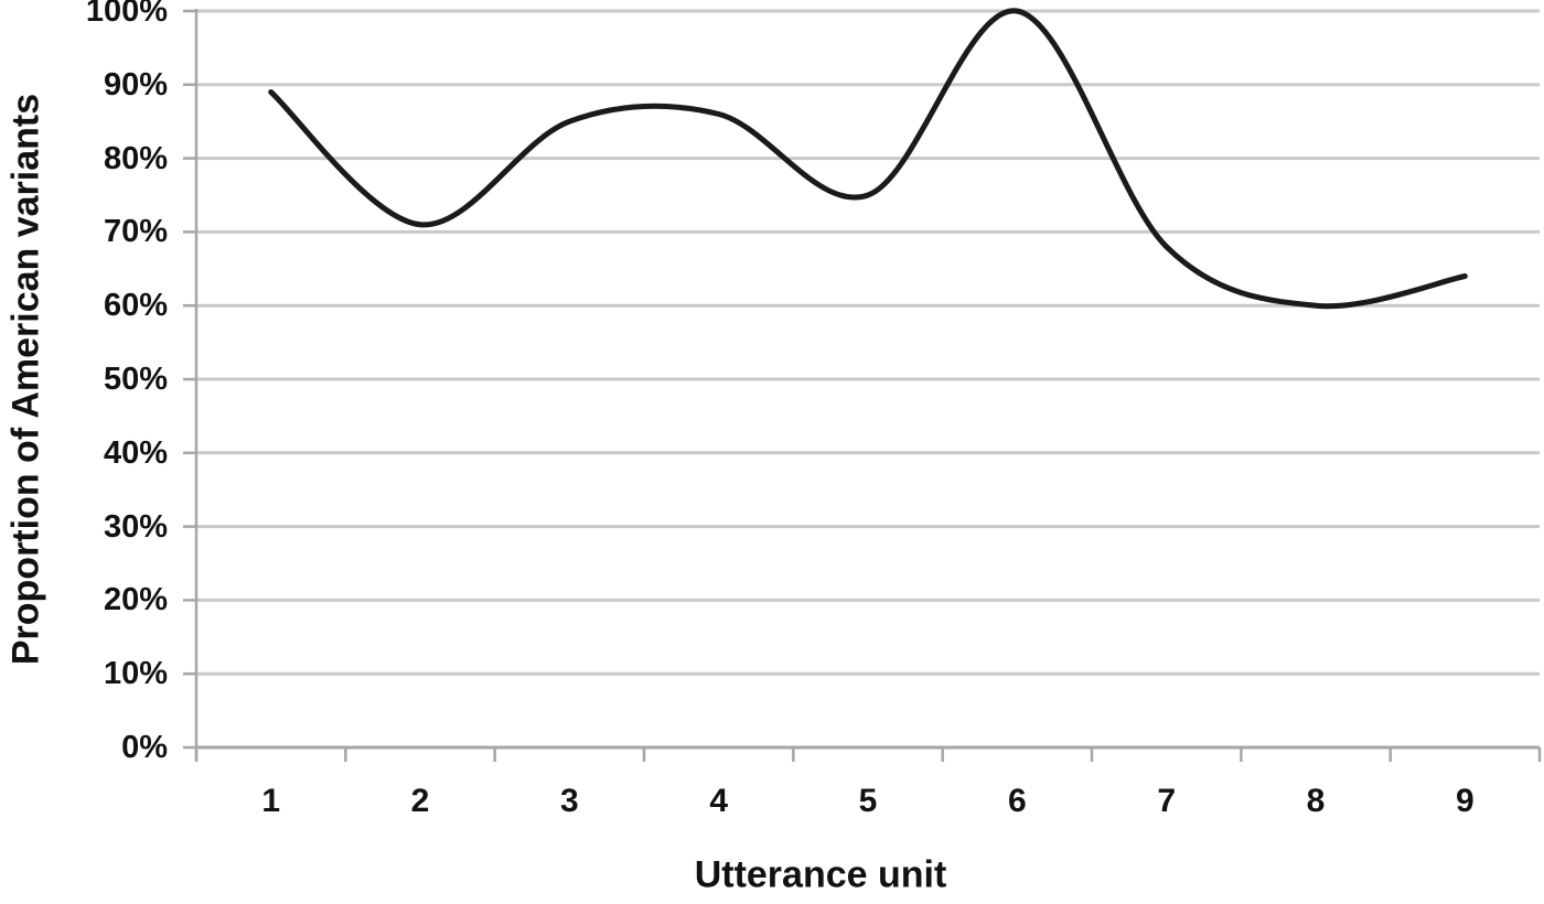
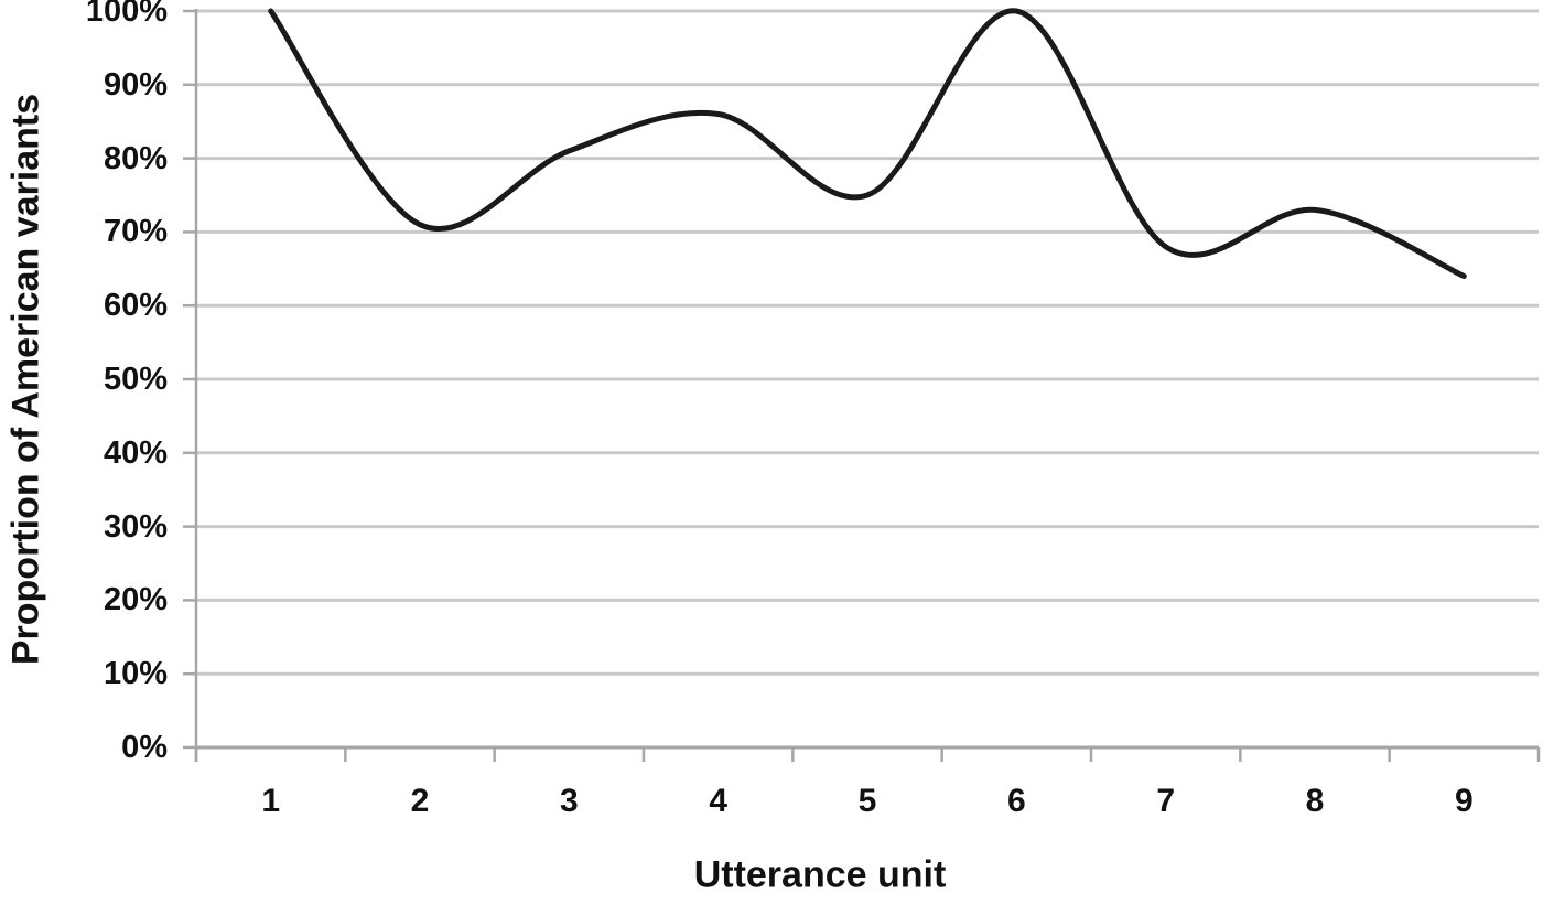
1: 89% -> 100%
3: 85% -> 81%
8: 60% -> 73%
